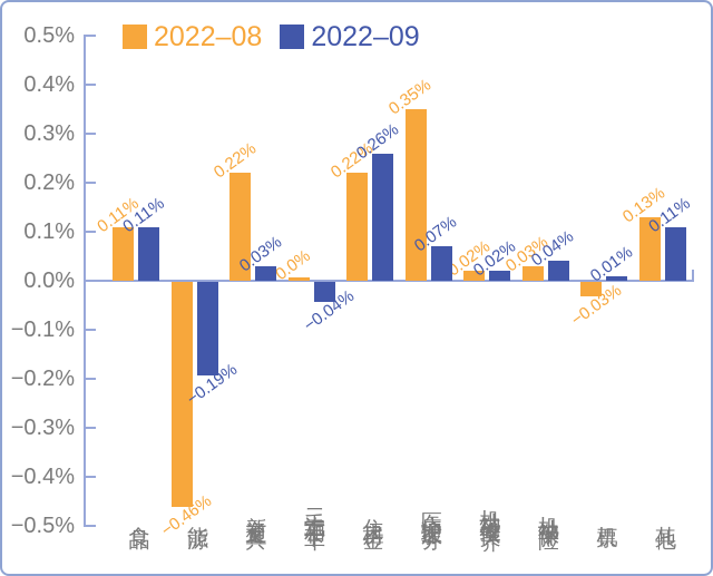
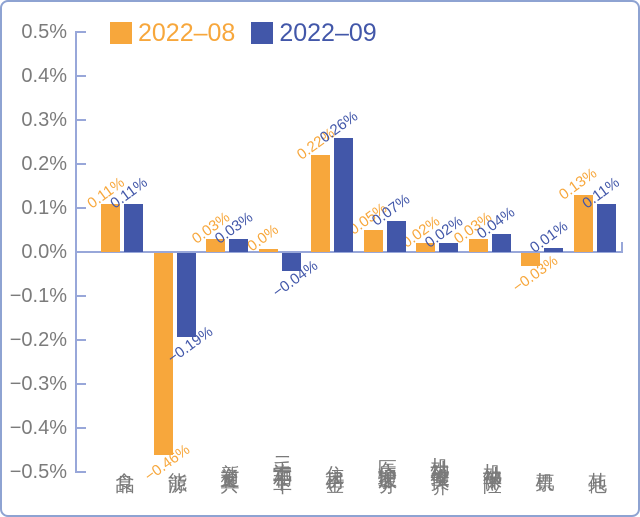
2022–08/新交通工具: 0.22% -> 0.03%
2022–08/医疗护理服务: 0.35% -> 0.05%
